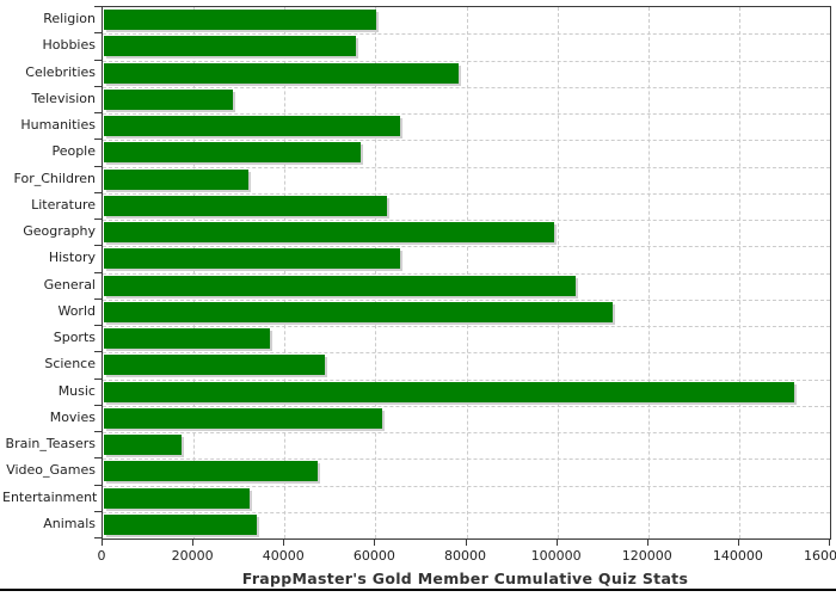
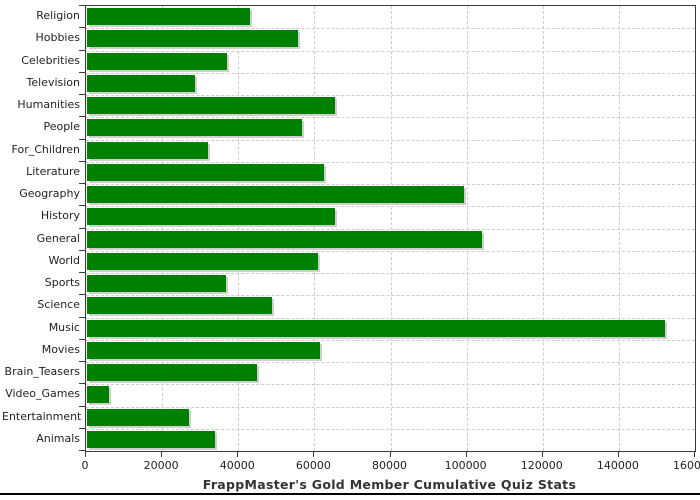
Religion: 60000 -> 43000
Celebrities: 78000 -> 37000
World: 112000 -> 61000
Brain_Teasers: 17000 -> 45000
Video_Games: 47000 -> 6000
Entertainment: 32000 -> 27000
